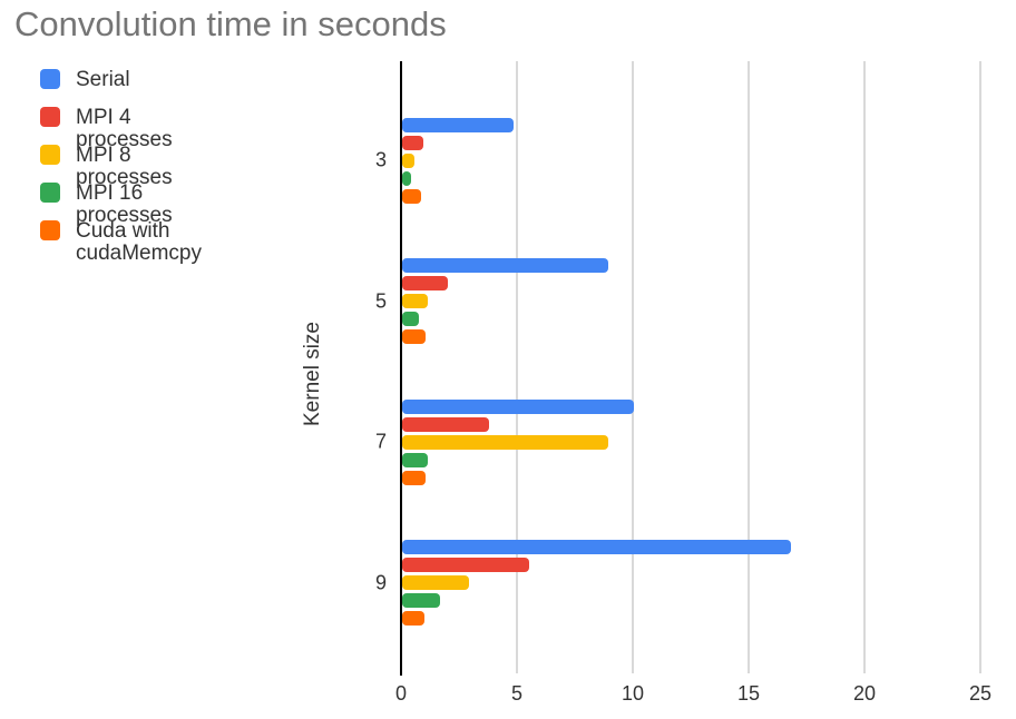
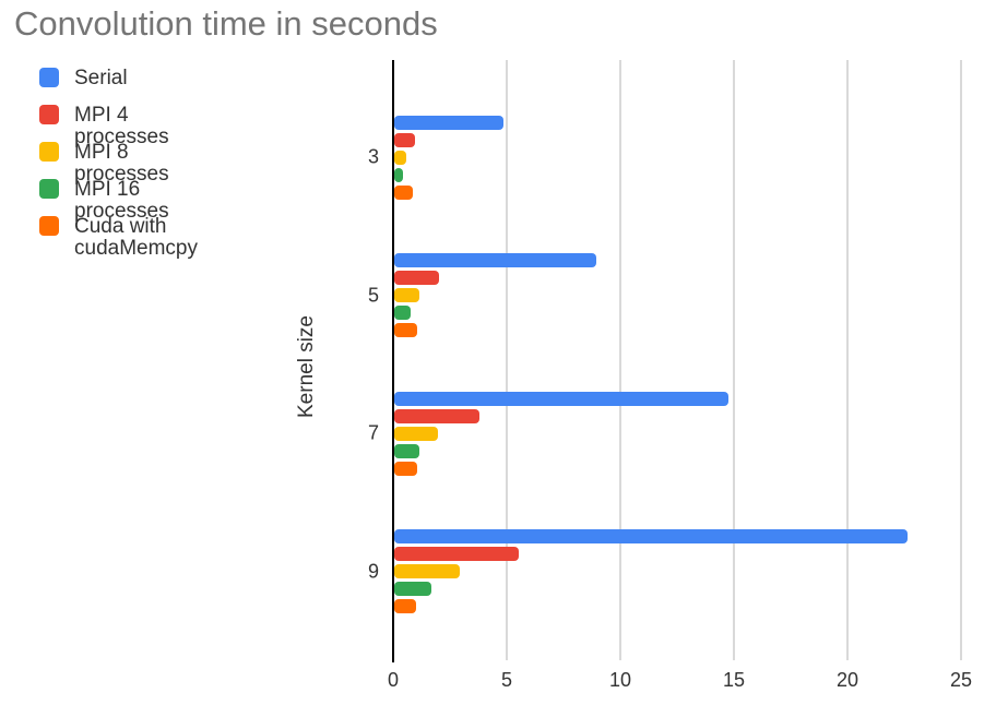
Serial/7: 10.0 -> 14.7
MPI 8 processes/7: 8.9 -> 1.9
Serial/9: 16.8 -> 22.6
